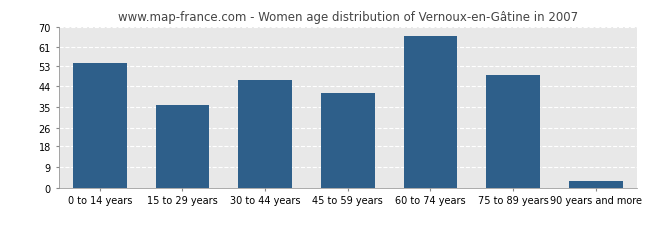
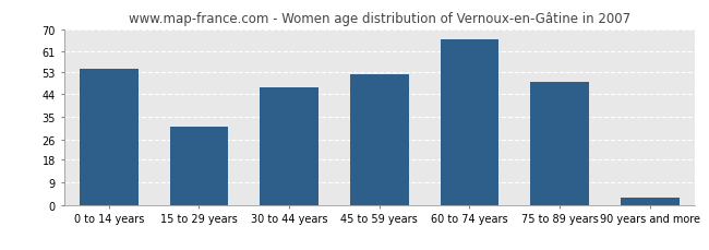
15 to 29 years: 36 -> 31
45 to 59 years: 41 -> 52
